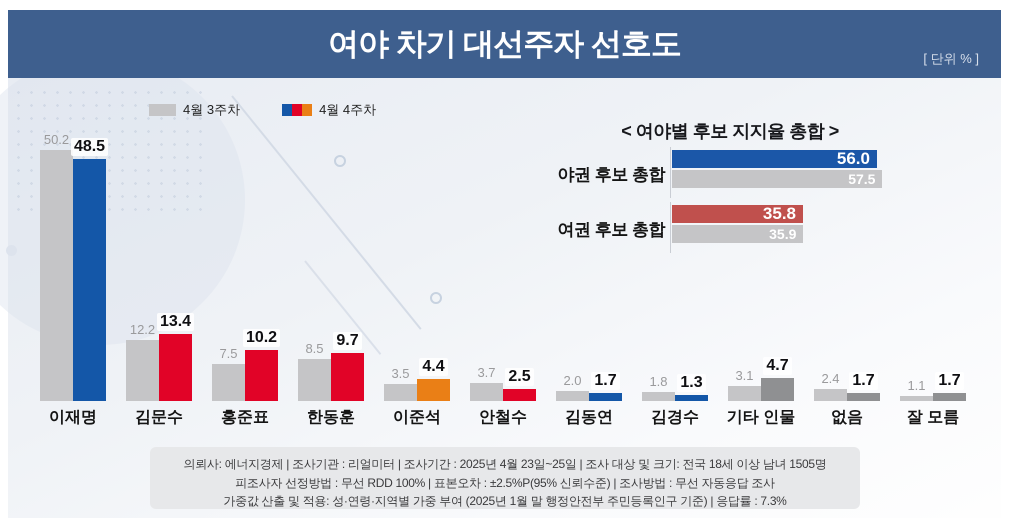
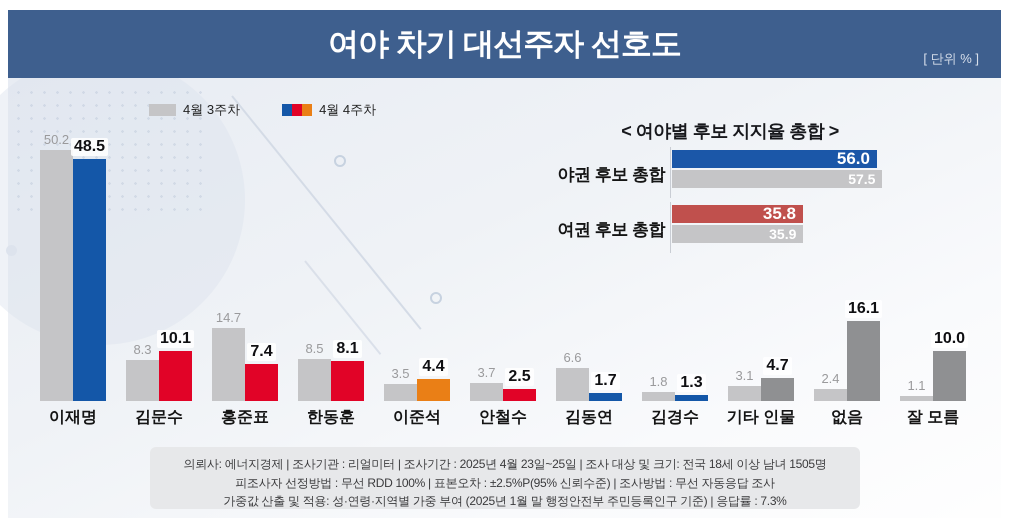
여야 차기 대선주자 선호도/4월 3주차/김문수: 12.2 -> 8.3
여야 차기 대선주자 선호도/4월 4주차/김문수: 13.4 -> 10.1
여야 차기 대선주자 선호도/4월 3주차/홍준표: 7.5 -> 14.7
여야 차기 대선주자 선호도/4월 4주차/홍준표: 10.2 -> 7.4
여야 차기 대선주자 선호도/4월 4주차/한동훈: 9.7 -> 8.1
여야 차기 대선주자 선호도/4월 3주차/김동연: 2.0 -> 6.6
여야 차기 대선주자 선호도/4월 4주차/없음: 1.7 -> 16.1
여야 차기 대선주자 선호도/4월 4주차/잘 모름: 1.7 -> 10.0
